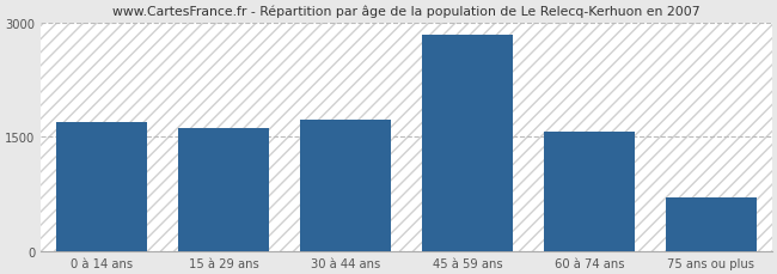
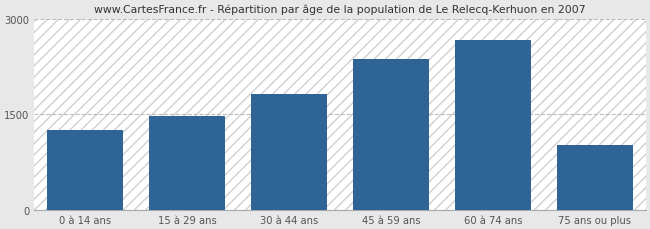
0 à 14 ans: 1700 -> 1260
15 à 29 ans: 1620 -> 1480
30 à 44 ans: 1720 -> 1820
45 à 59 ans: 2840 -> 2360
60 à 74 ans: 1580 -> 2660
75 ans ou plus: 700 -> 1020
